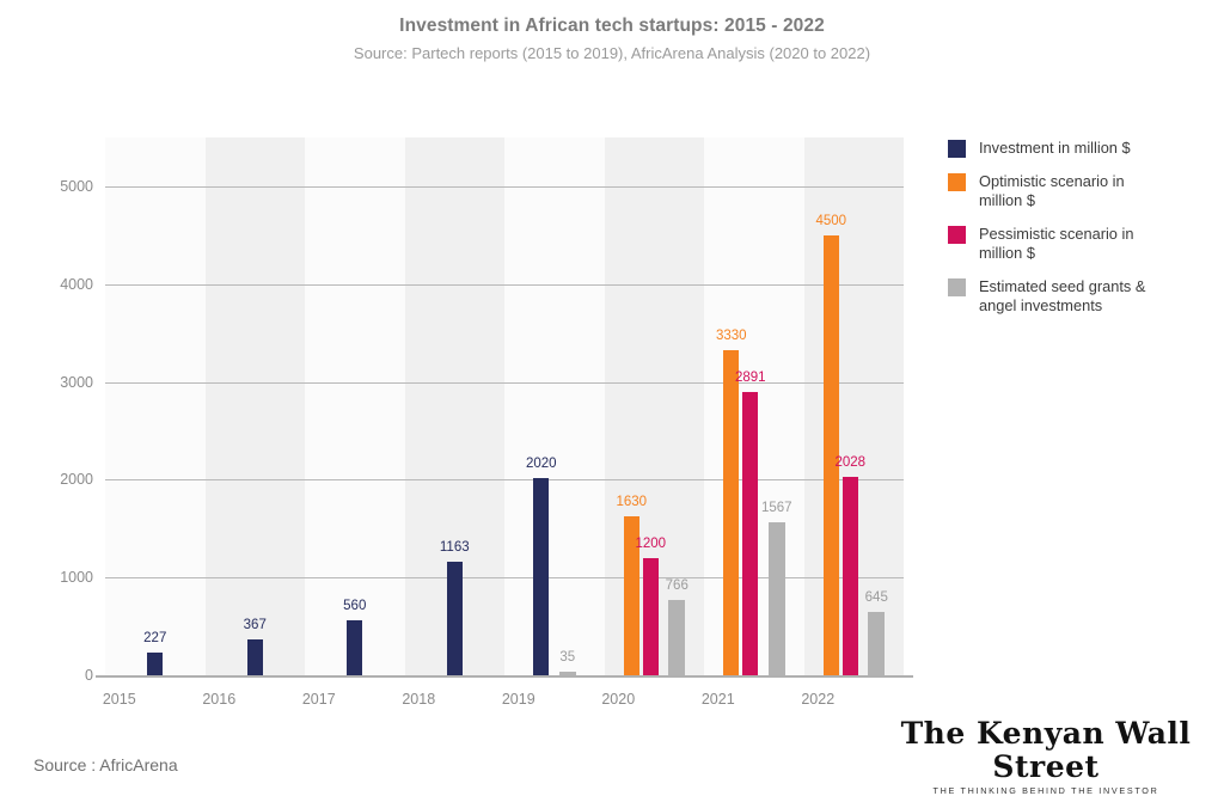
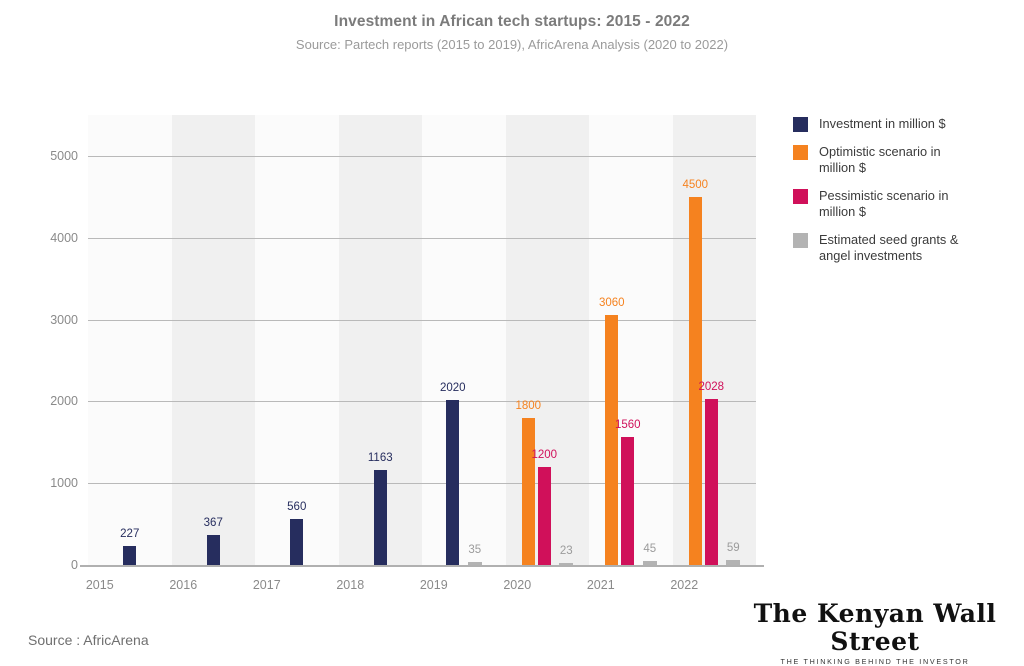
Optimistic scenario in million $/2020: 1630 -> 1800
Estimated seed grants & angel investments/2020: 766 -> 23
Optimistic scenario in million $/2021: 3330 -> 3060
Pessimistic scenario in million $/2021: 2891 -> 1560
Estimated seed grants & angel investments/2021: 1567 -> 45
Estimated seed grants & angel investments/2022: 645 -> 59
